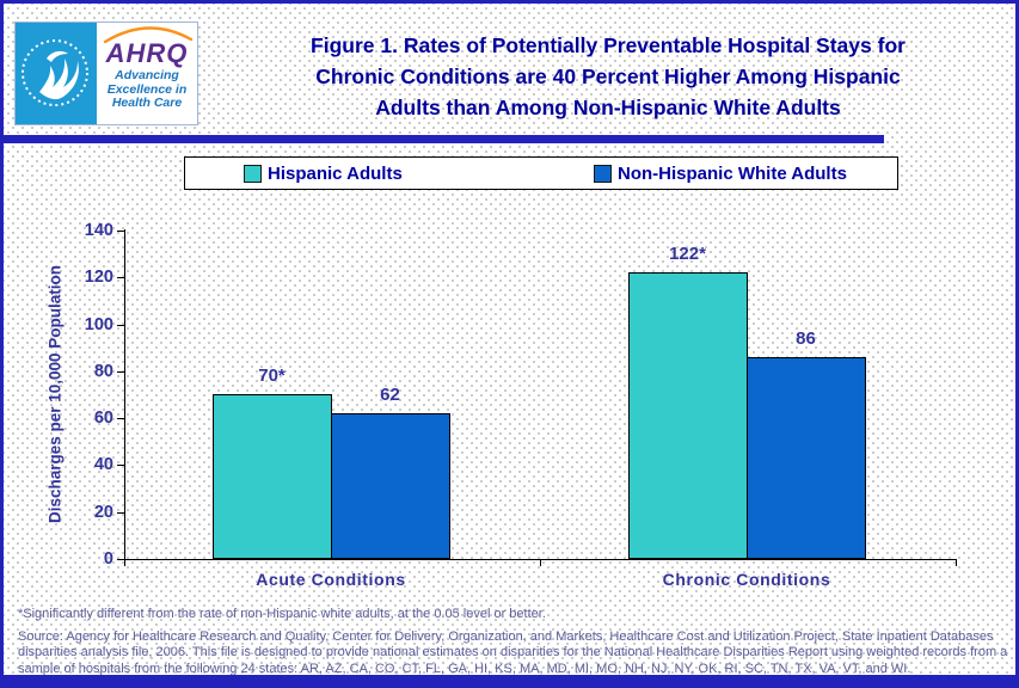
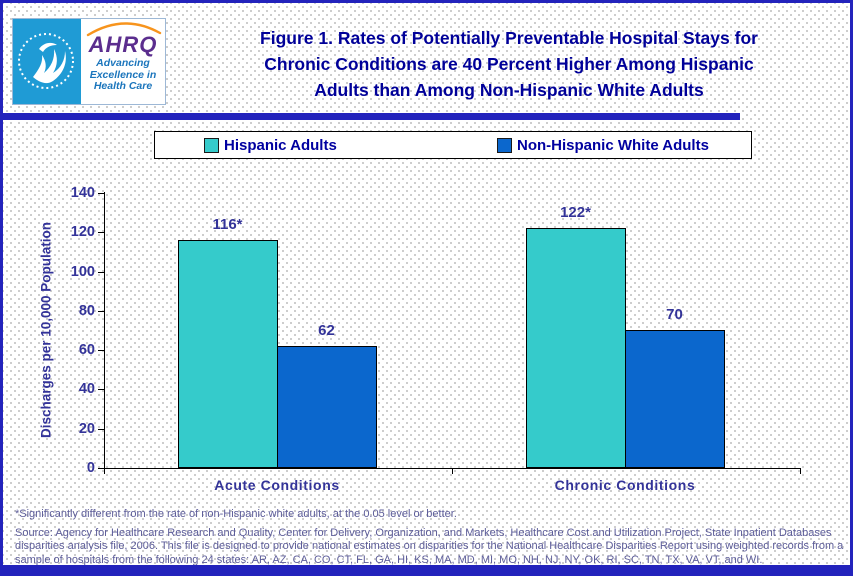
Hispanic Adults/Acute Conditions: 70 -> 116
Non-Hispanic White Adults/Chronic Conditions: 86 -> 70
